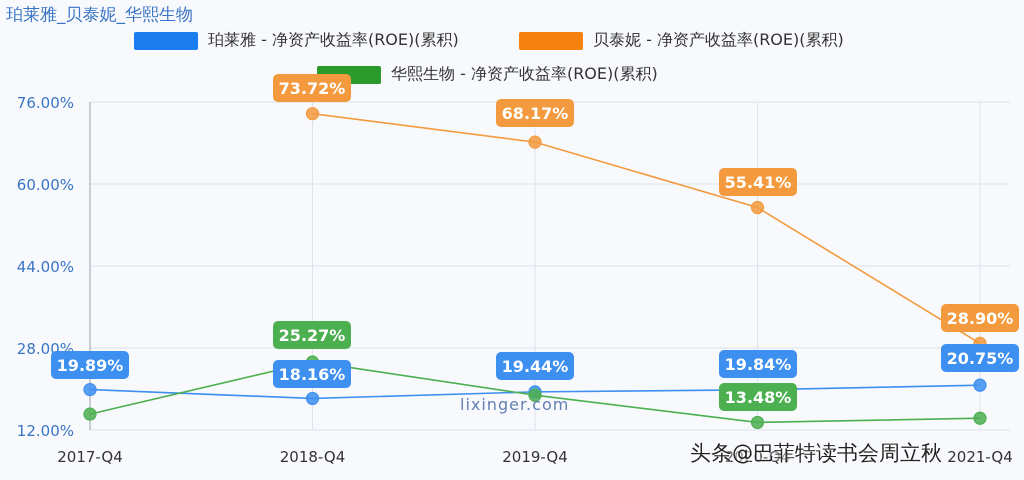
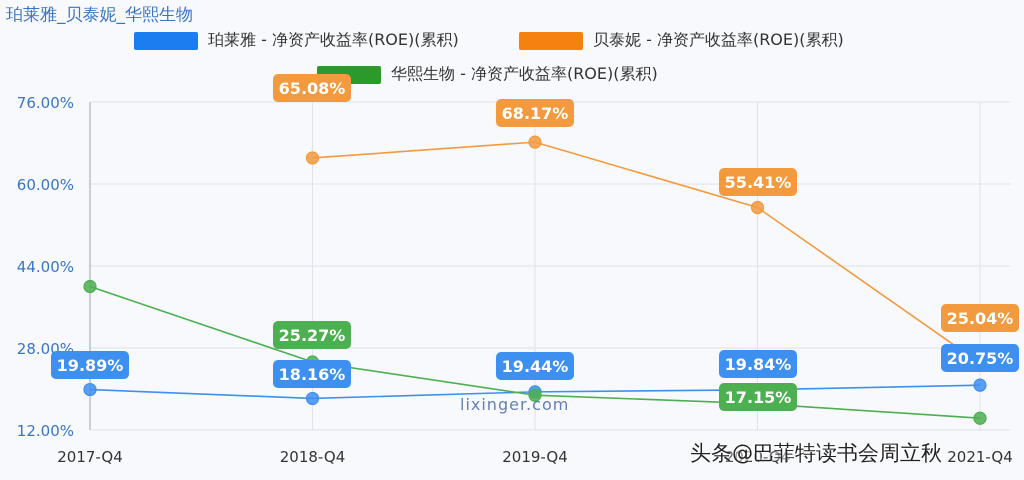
华熙生物 - 净资产收益率(ROE)(累积)/2017-Q4: 15% -> 40%
贝泰妮 - 净资产收益率(ROE)(累积)/2018-Q4: 73.72% -> 65.08%
华熙生物 - 净资产收益率(ROE)(累积)/2020-Q4: 13.48% -> 17.15%
贝泰妮 - 净资产收益率(ROE)(累积)/2021-Q4: 28.90% -> 25.04%
